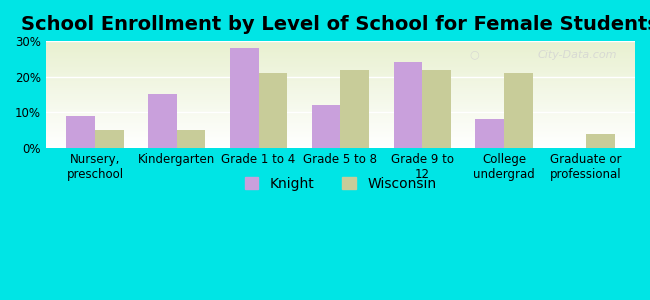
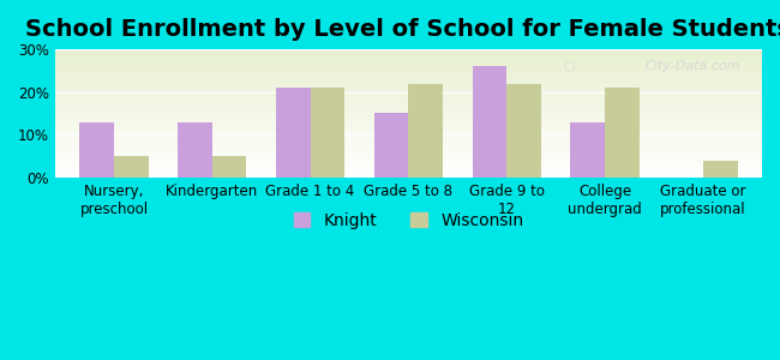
Knight/Nursery, preschool: 9% -> 13%
Knight/Kindergarten: 15% -> 13%
Knight/Grade 1 to 4: 28% -> 21%
Knight/Grade 5 to 8: 12% -> 15%
Knight/Grade 9 to 12: 24% -> 26%
Knight/College undergrad: 8% -> 13%
